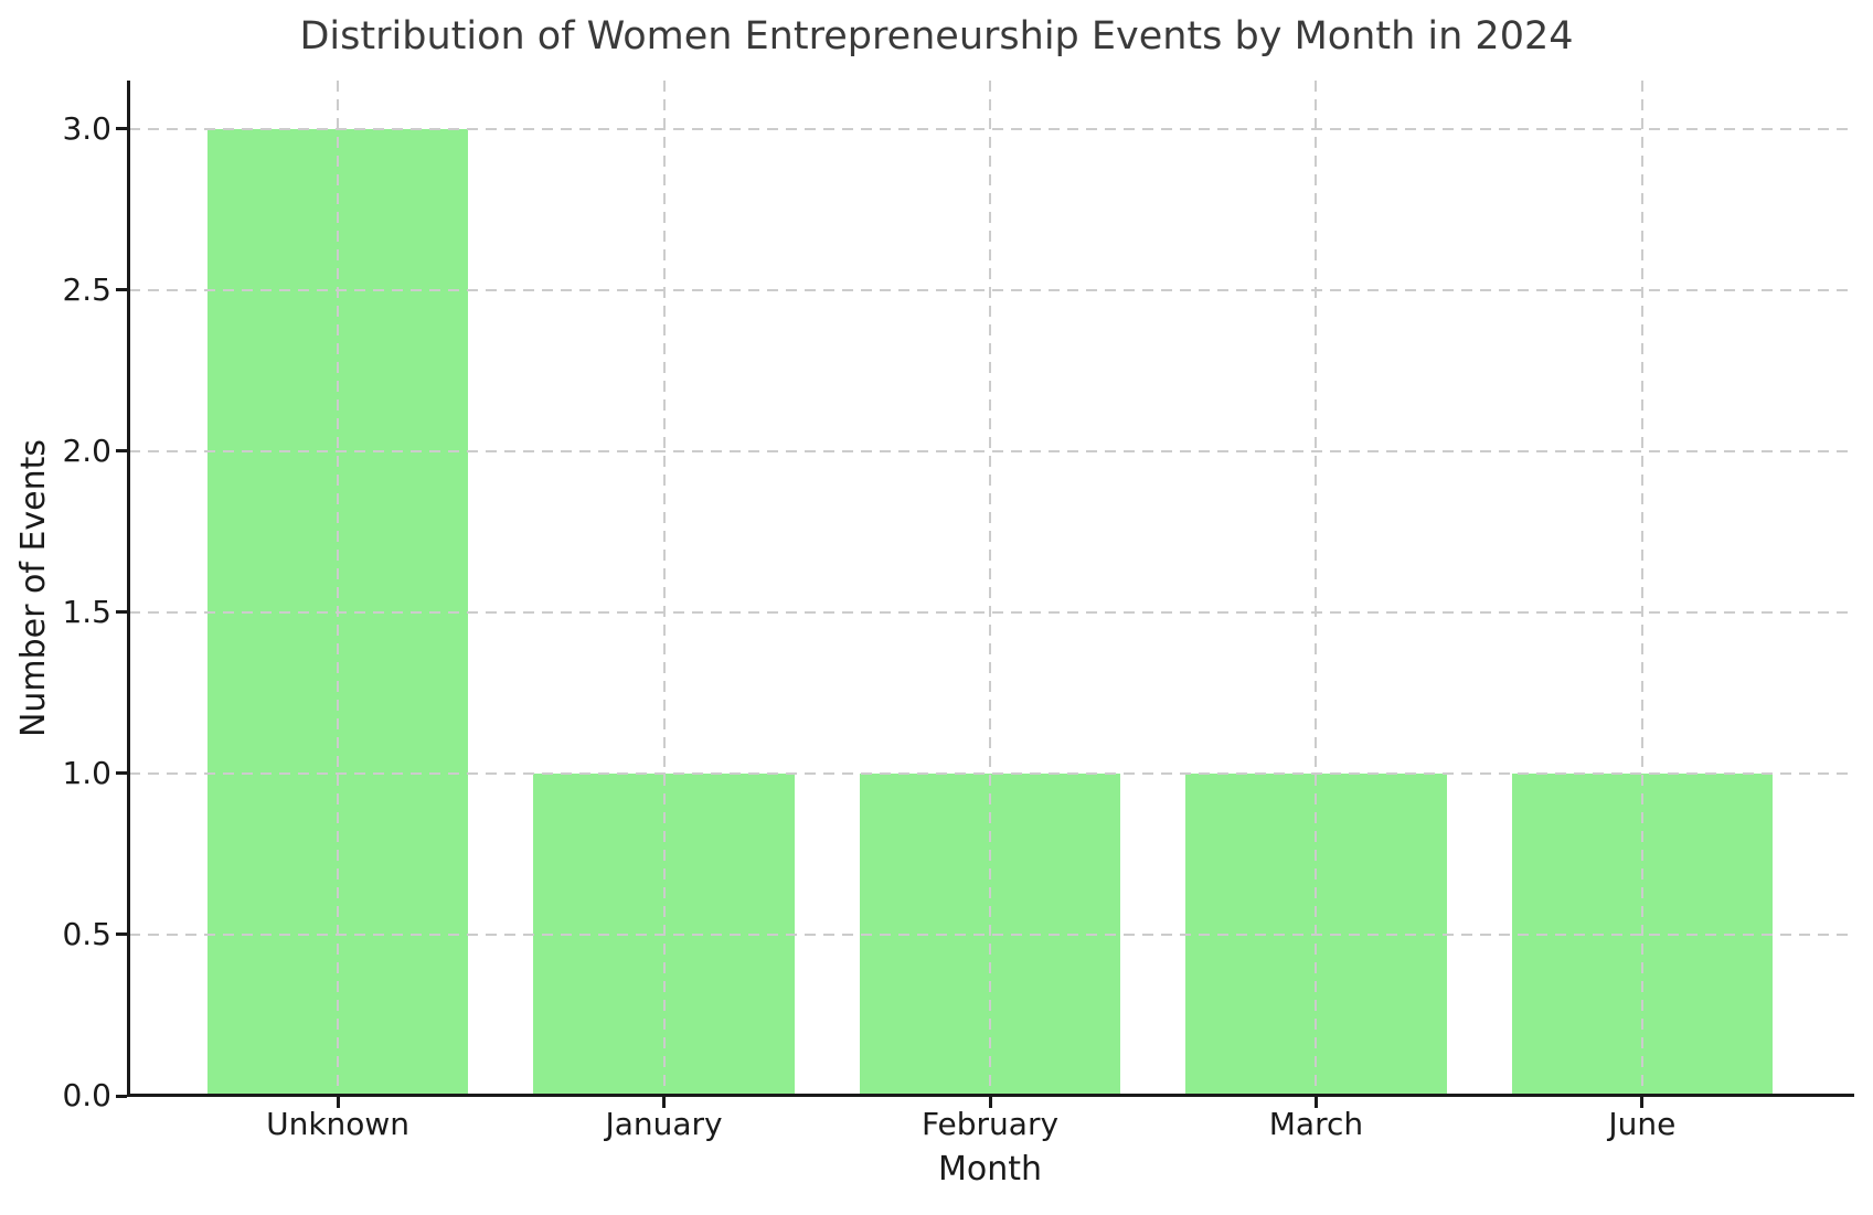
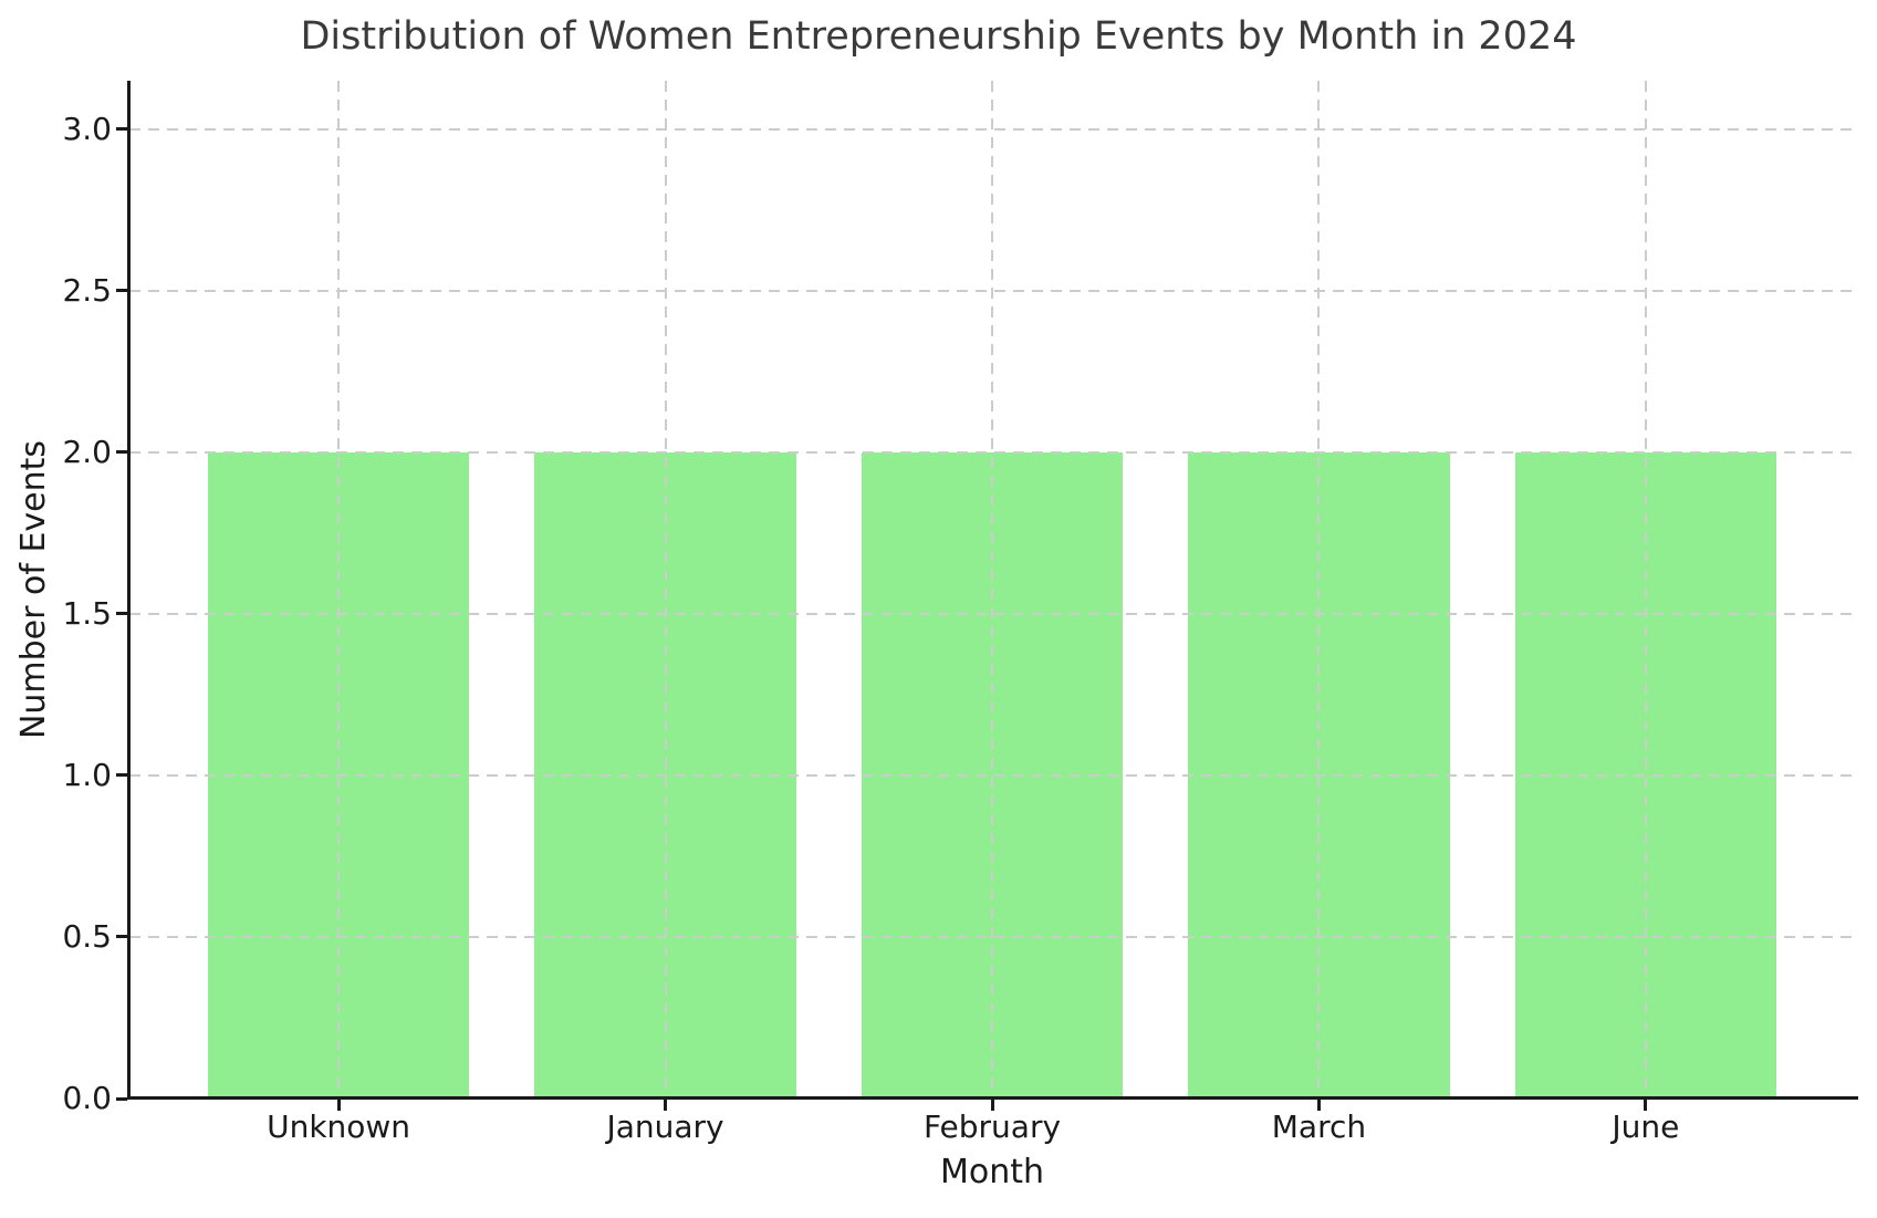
Unknown: 3 -> 2
January: 1 -> 2
February: 1 -> 2
March: 1 -> 2
June: 1 -> 2
